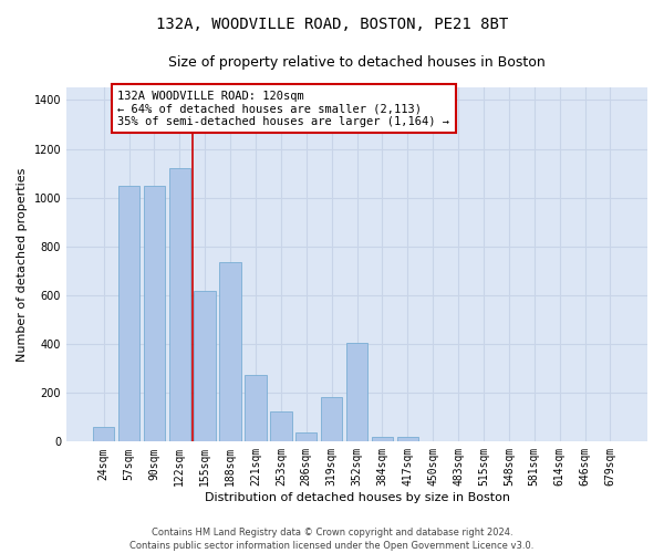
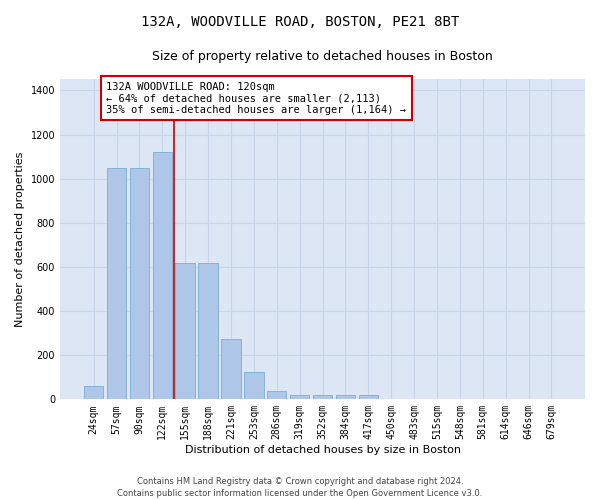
188sqm: 735 -> 620
319sqm: 185 -> 20
352sqm: 405 -> 20
